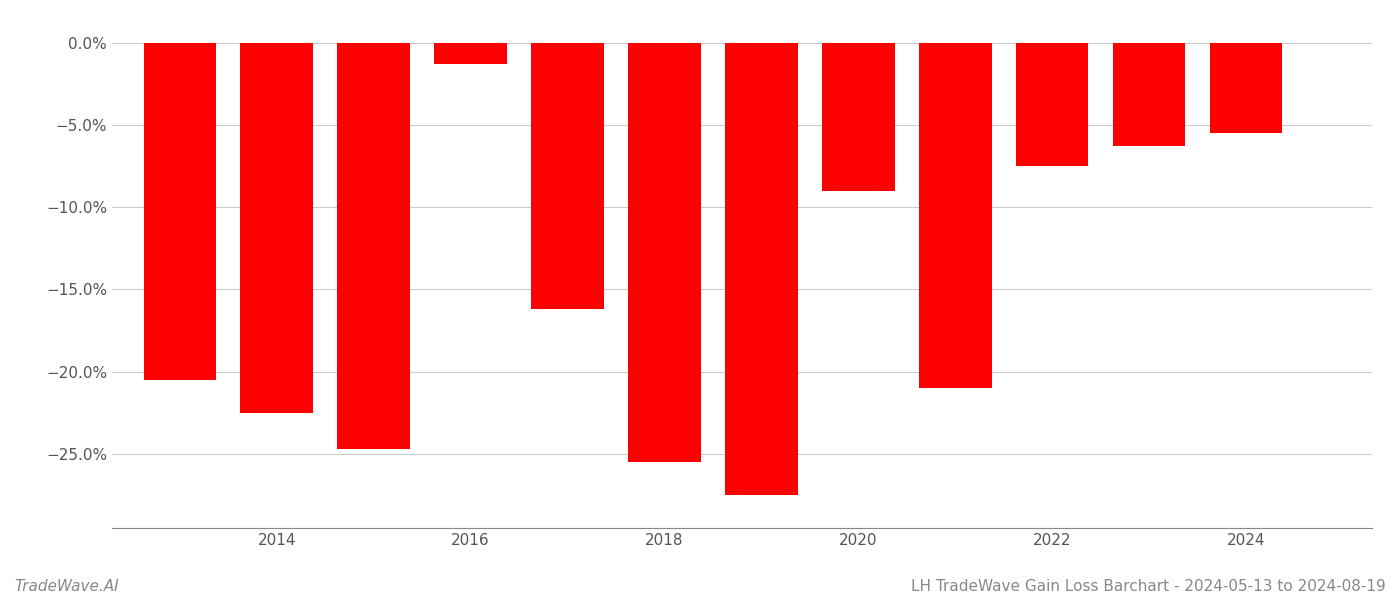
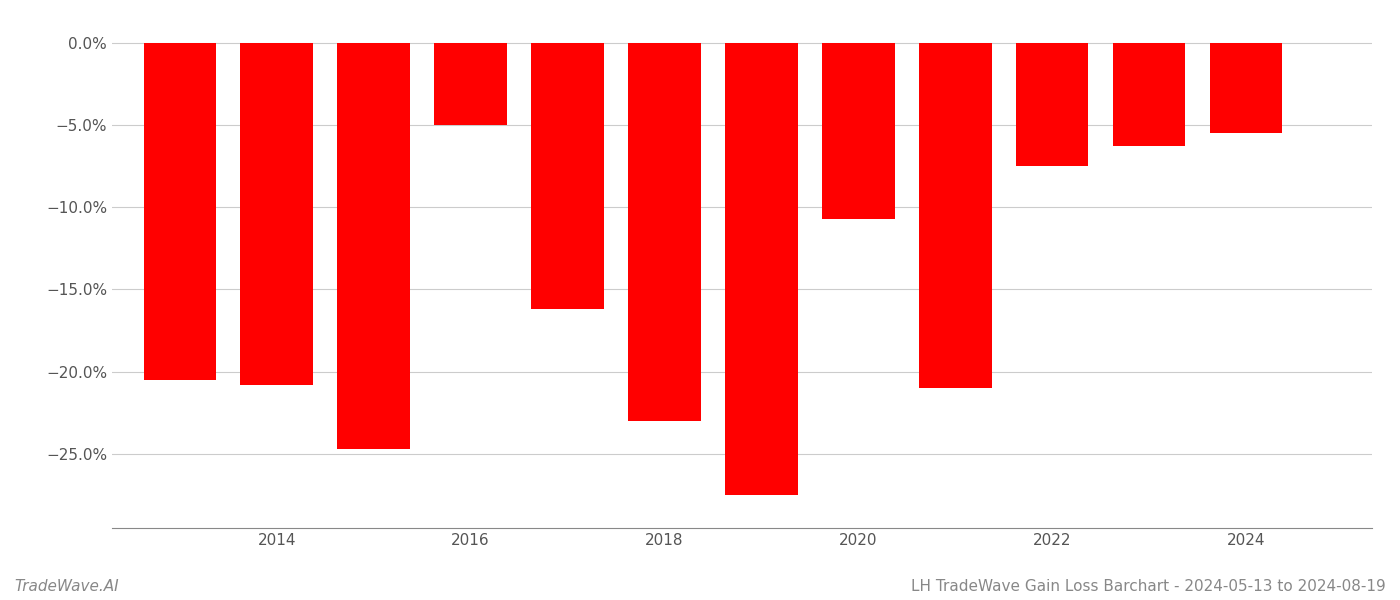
2014: -22.5% -> -20.8%
2016: -1.3% -> -5.0%
2018: -25.5% -> -23.0%
2020: -9.0% -> -10.7%
